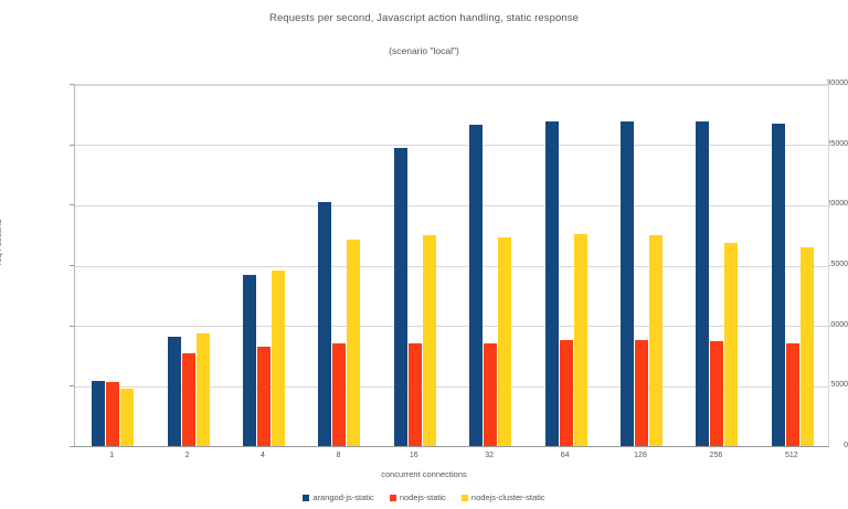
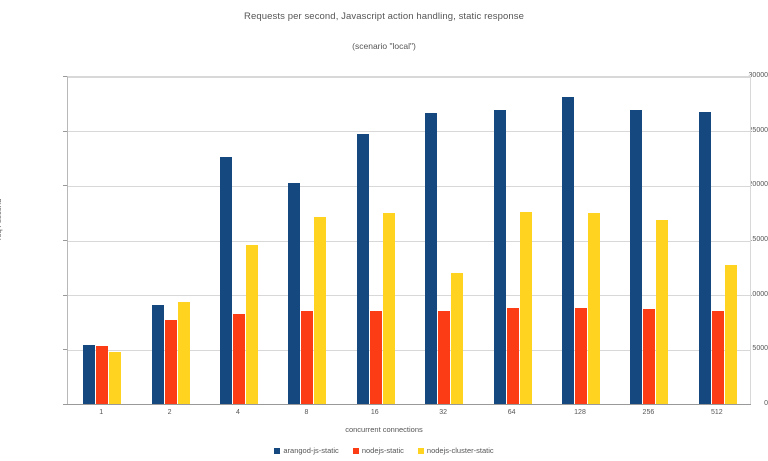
arangod-js-static/4: 14200 -> 22600
nodejs-cluster-static/32: 17200 -> 12000
arangod-js-static/128: 26900 -> 28100
nodejs-cluster-static/512: 16400 -> 12700
